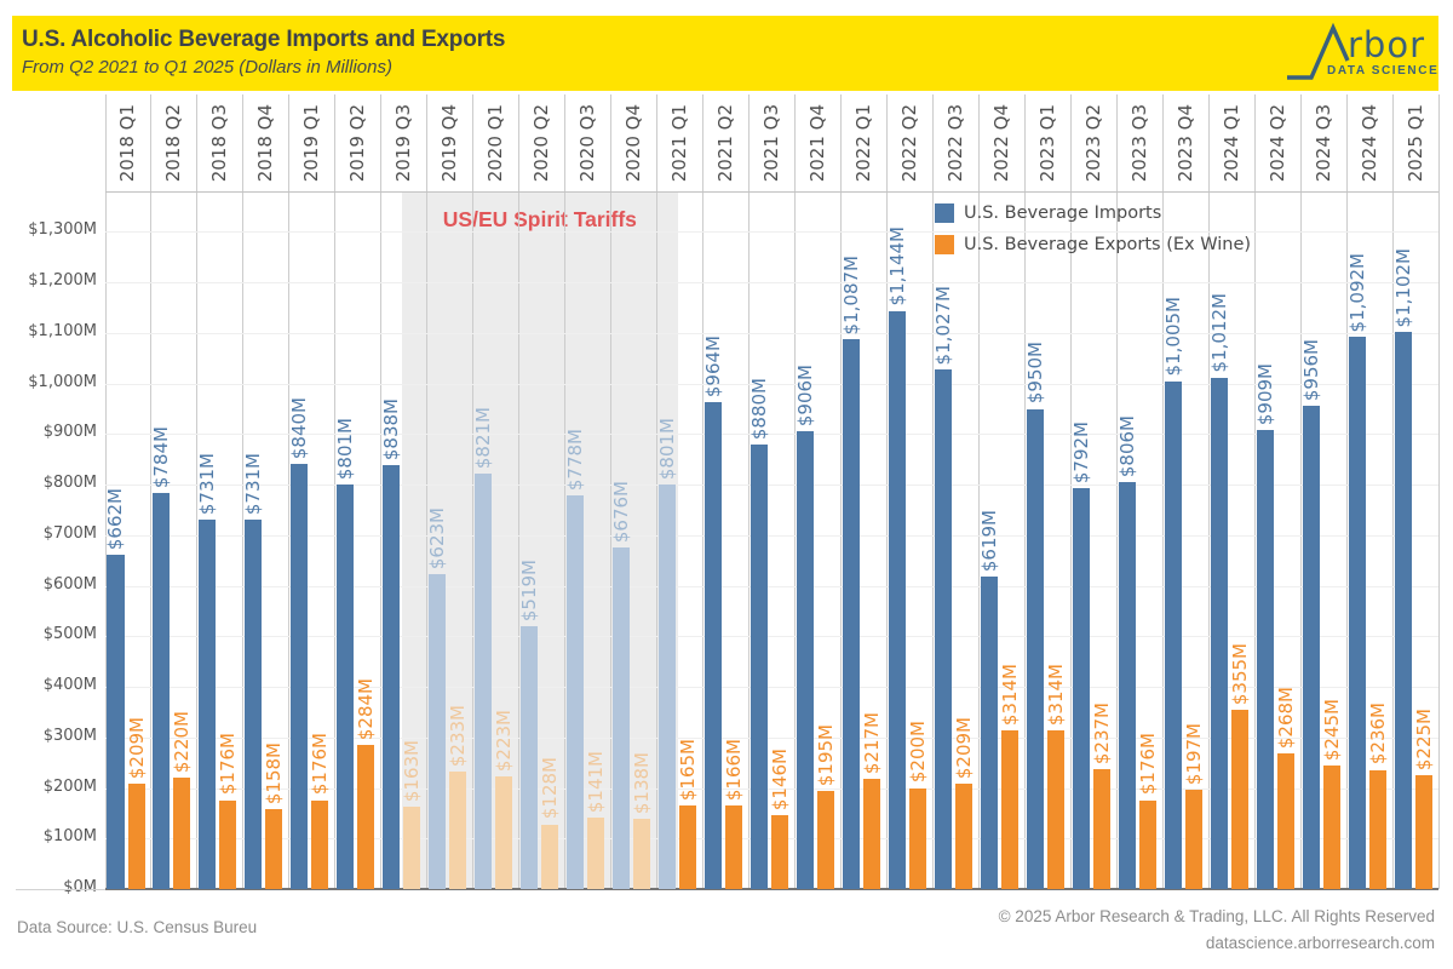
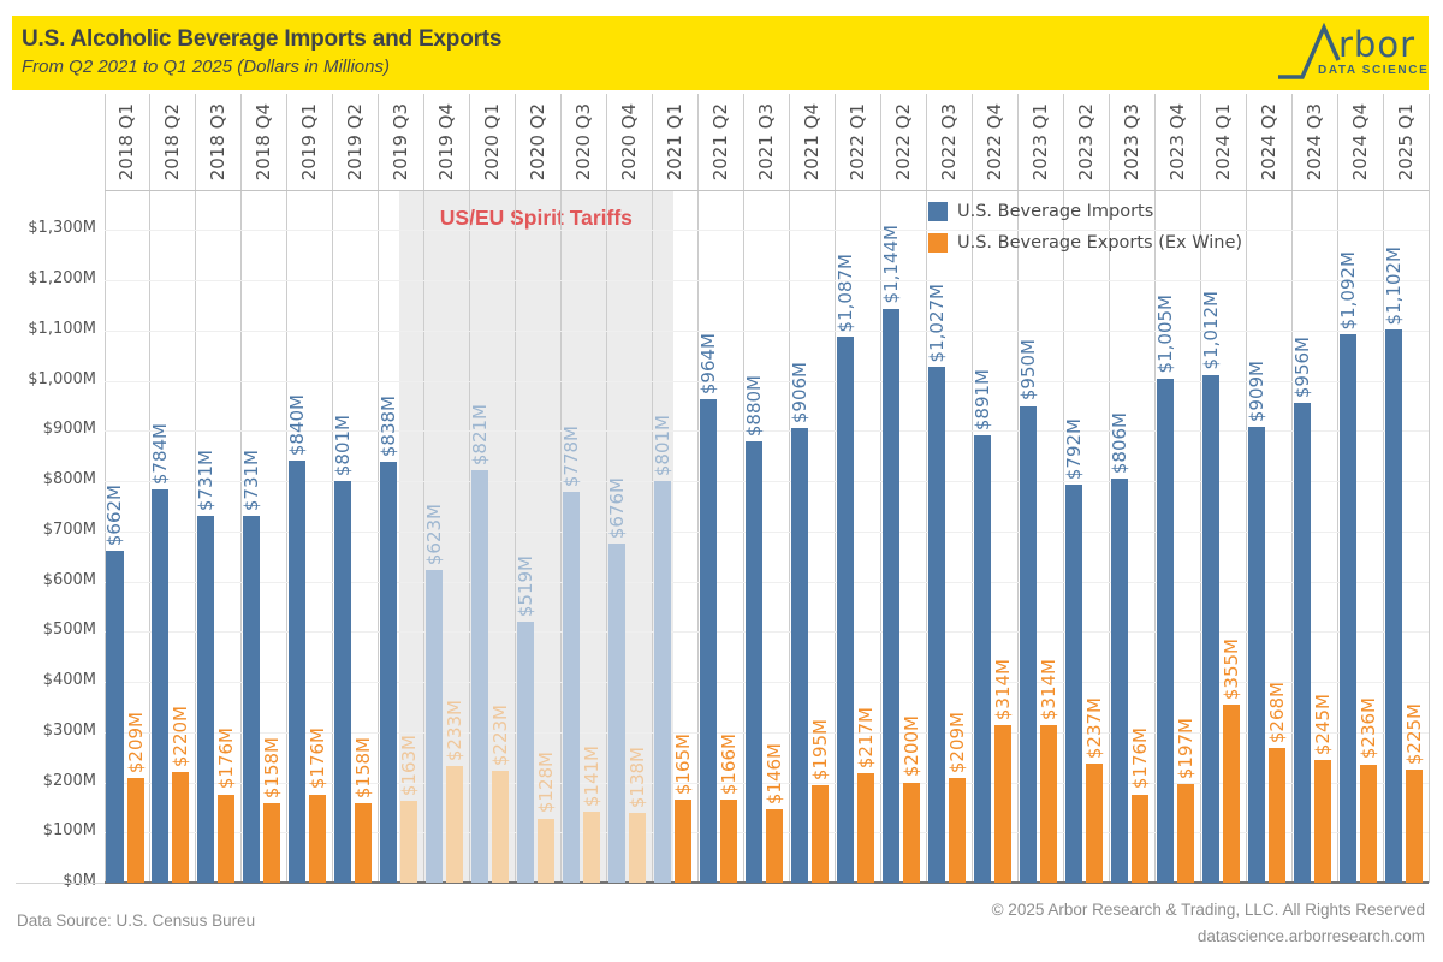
U.S. Beverage Exports (Ex Wine)/2019 Q2: $284M -> $158M
U.S. Beverage Imports/2022 Q4: $619M -> $891M
